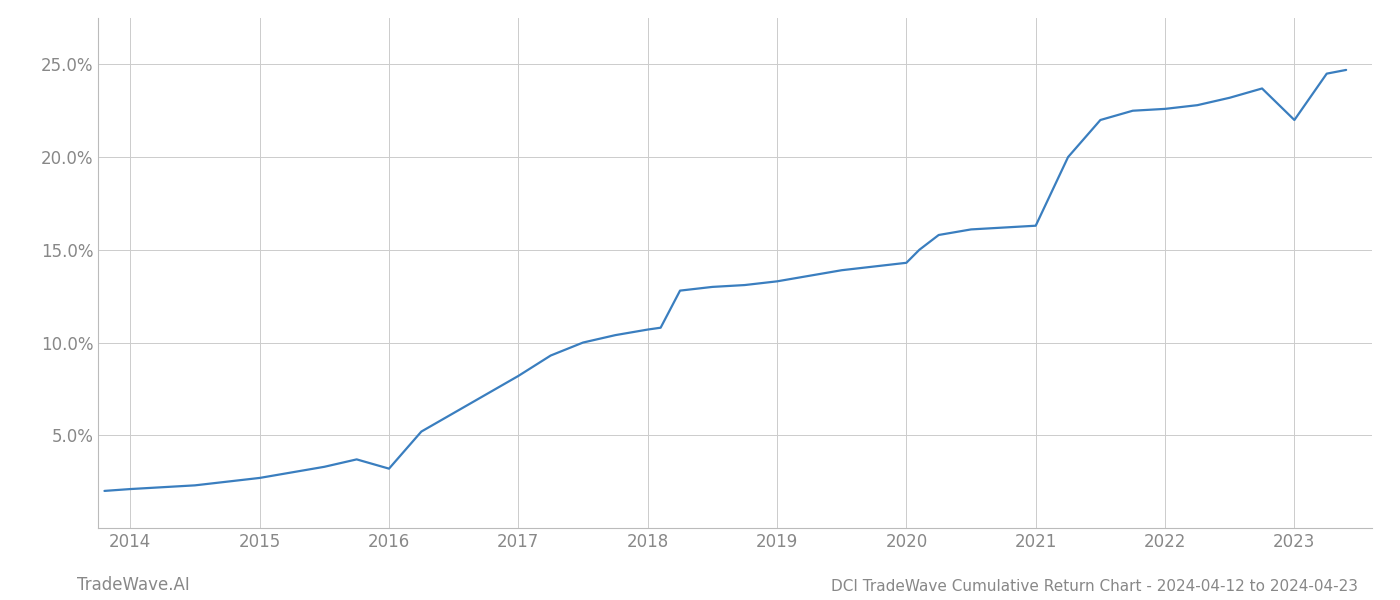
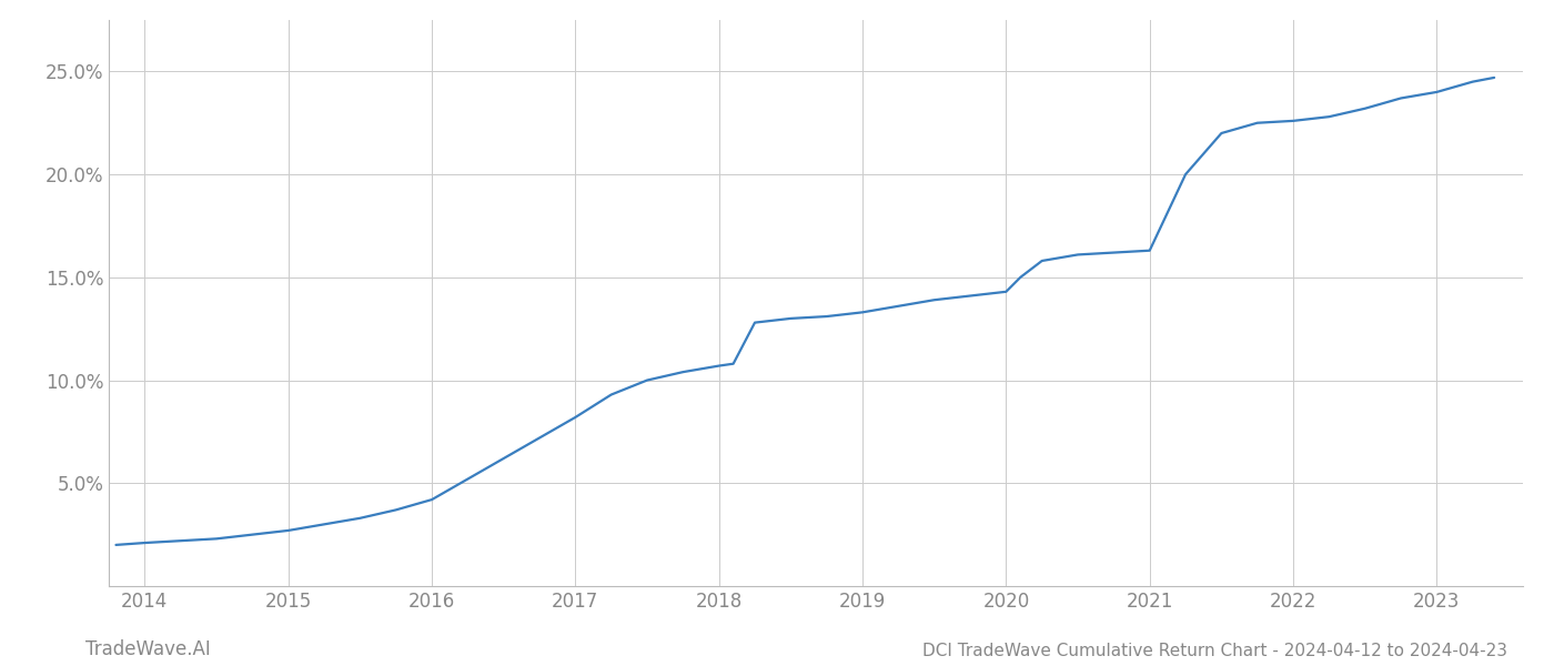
2016: 3.2% -> 4.2%
2023: 22.0% -> 24.0%
